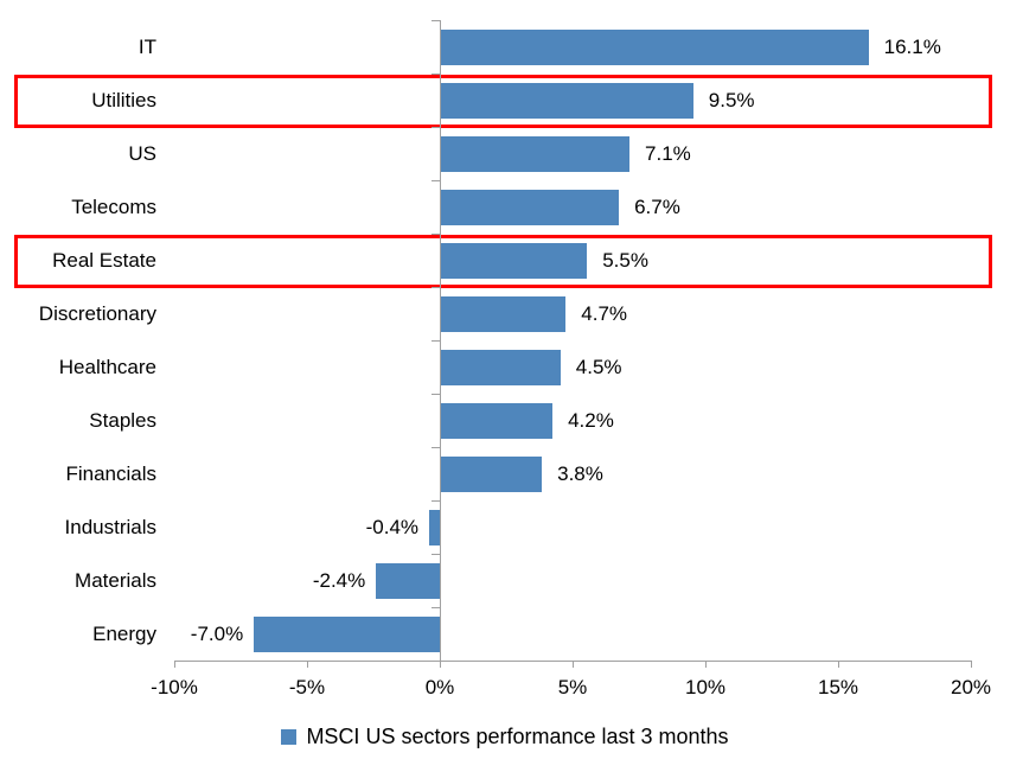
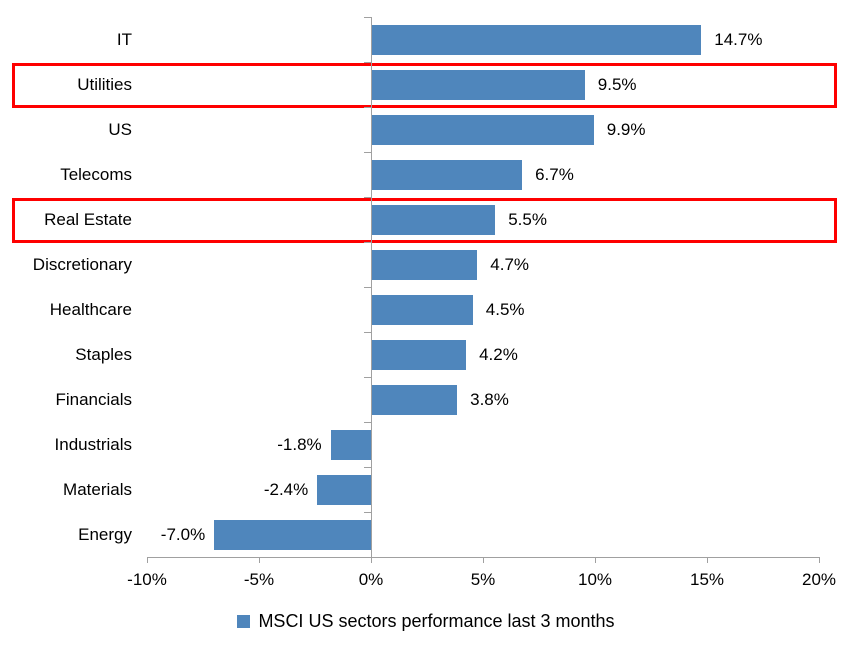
IT: 16.1% -> 14.7%
US: 7.1% -> 9.9%
Industrials: -0.4% -> -1.8%
